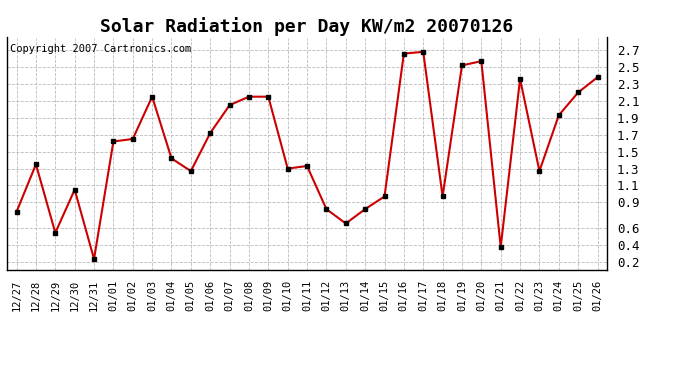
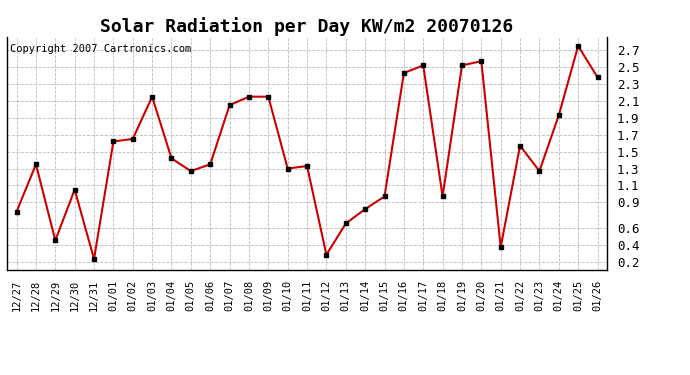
12/29: 0.54 -> 0.45
01/06: 1.72 -> 1.35
01/12: 0.82 -> 0.28
01/16: 2.66 -> 2.43
01/17: 2.68 -> 2.52
01/22: 2.36 -> 1.57
01/25: 2.20 -> 2.75
